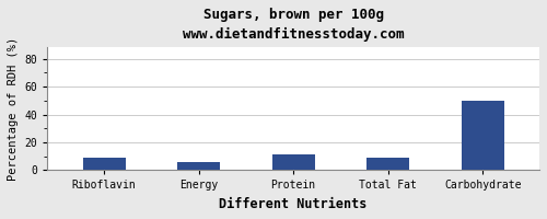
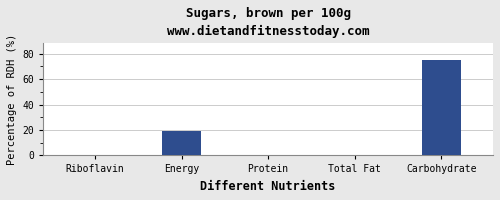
Riboflavin: 9 -> 0
Energy: 6 -> 20
Protein: 11 -> 0
Total Fat: 9 -> 0
Carbohydrate: 50 -> 75
